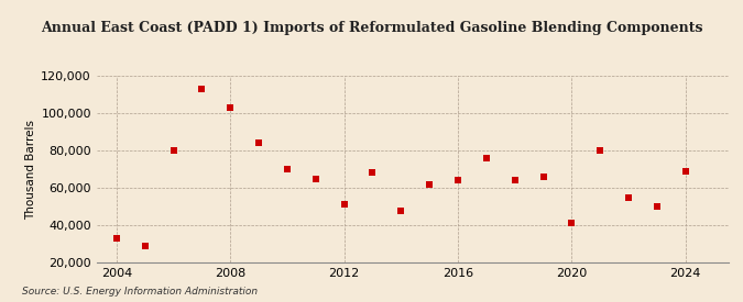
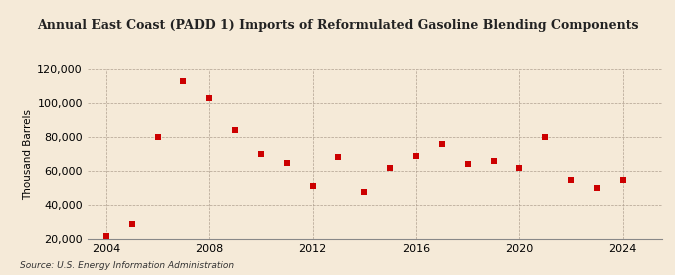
2004: 33,000 -> 22,000
2016: 64,000 -> 69,000
2020: 41,000 -> 62,000
2024: 69,000 -> 55,000
